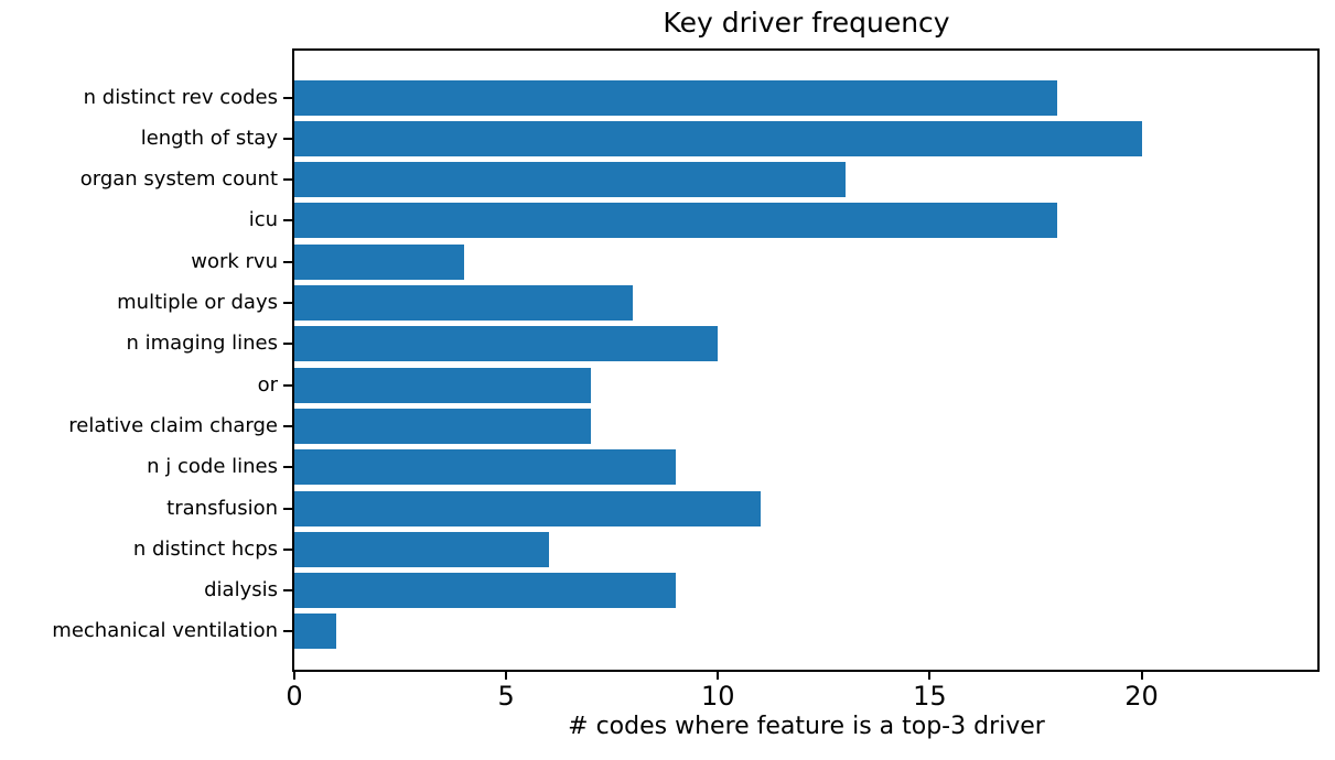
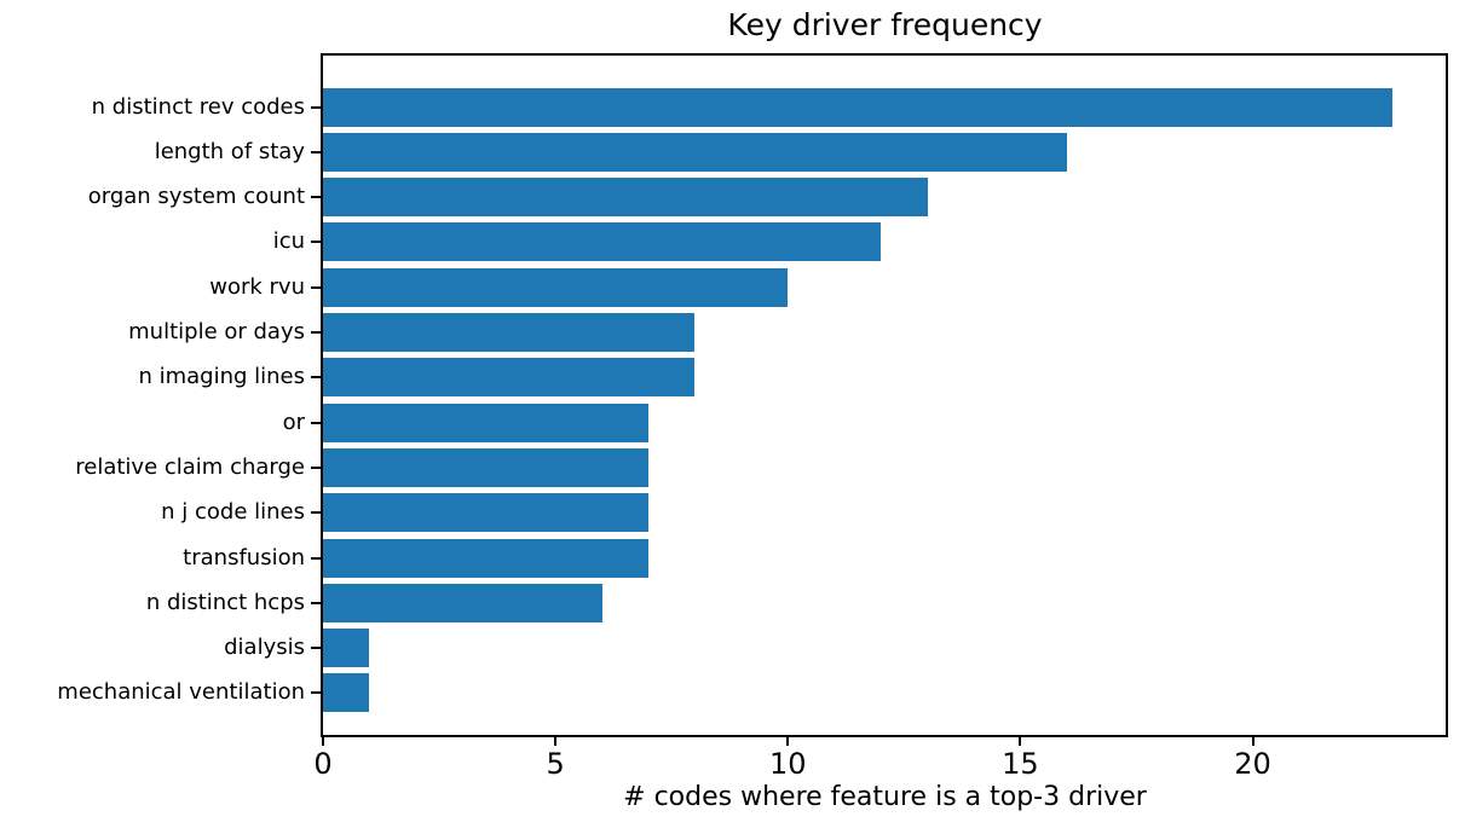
n distinct rev codes: 18 -> 23
length of stay: 20 -> 16
icu: 18 -> 12
work rvu: 4 -> 10
n imaging lines: 10 -> 8
n j code lines: 9 -> 7
transfusion: 11 -> 7
dialysis: 9 -> 1
